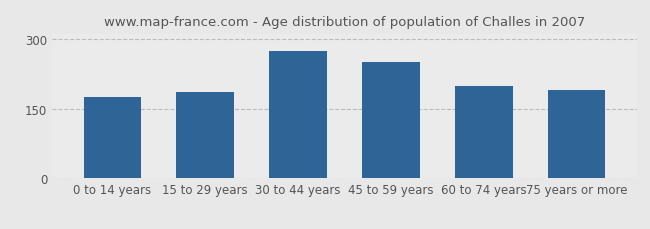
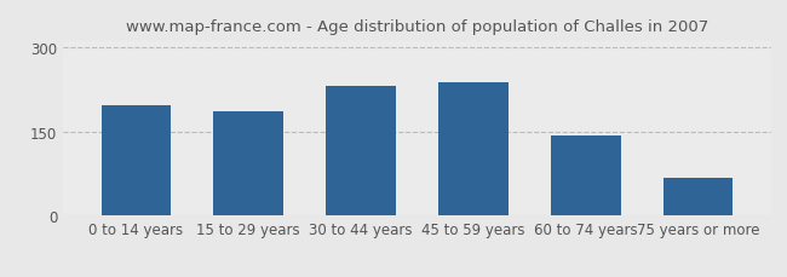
0 to 14 years: 175 -> 197
30 to 44 years: 275 -> 232
45 to 59 years: 250 -> 238
60 to 74 years: 200 -> 143
75 years or more: 190 -> 68
